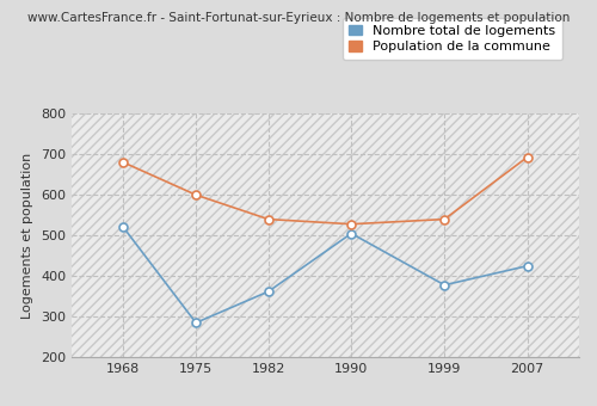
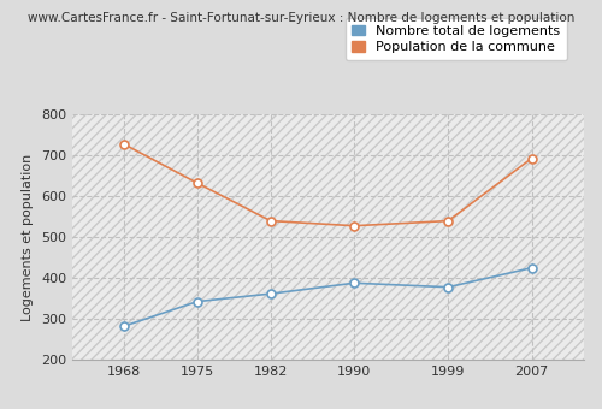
Nombre total de logements/1968: 520 -> 283
Population de la commune/1968: 680 -> 727
Nombre total de logements/1975: 285 -> 343
Population de la commune/1975: 600 -> 632
Nombre total de logements/1990: 505 -> 388
